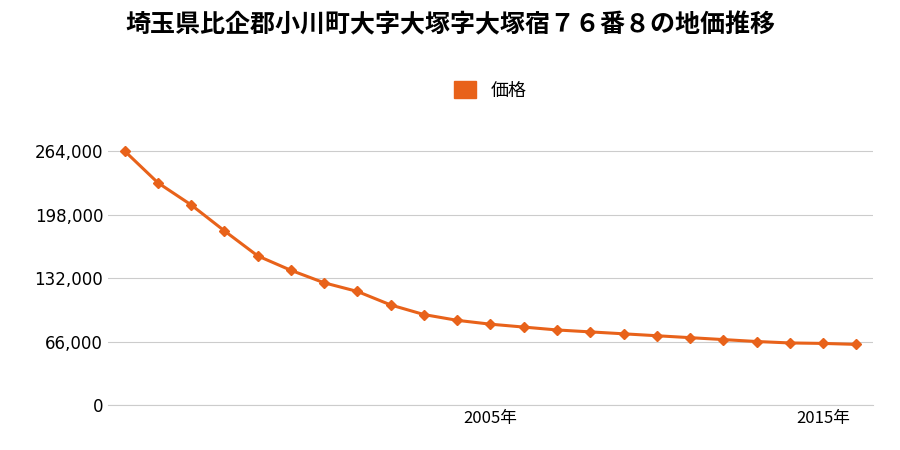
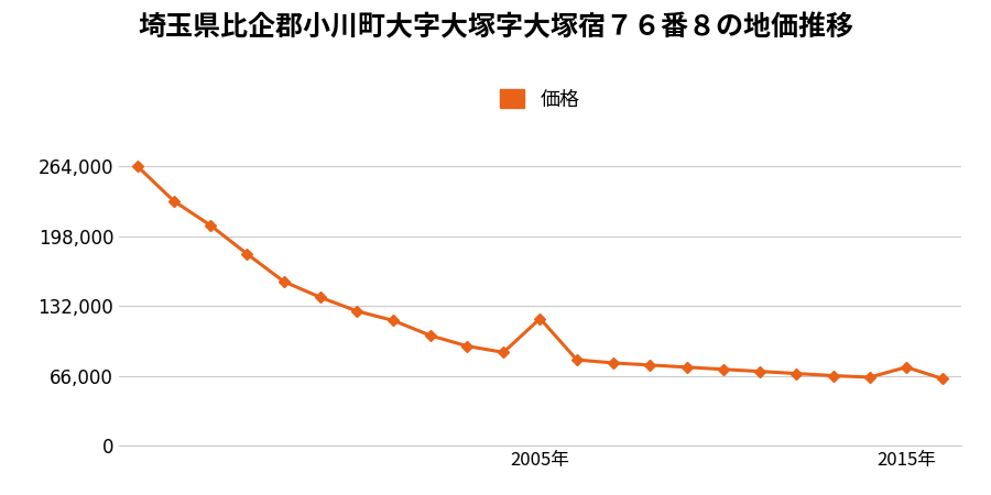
2005年: 84,000 -> 120,000
2015年: 64,000 -> 74,000
